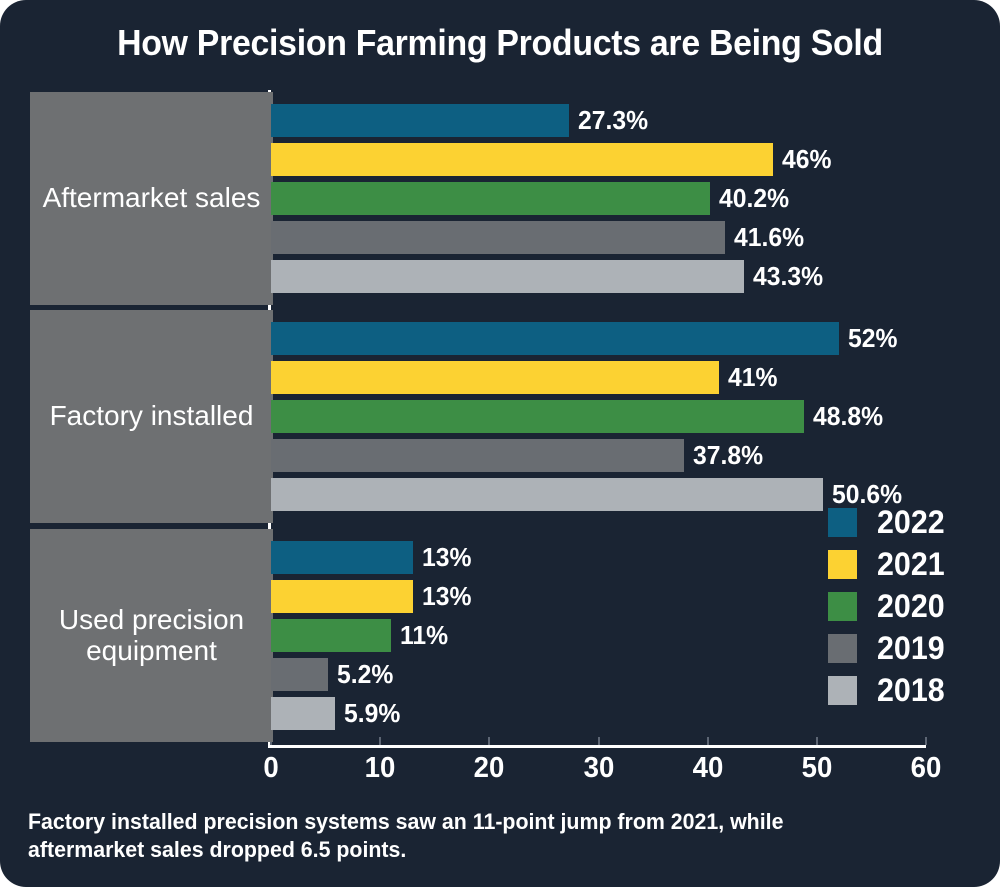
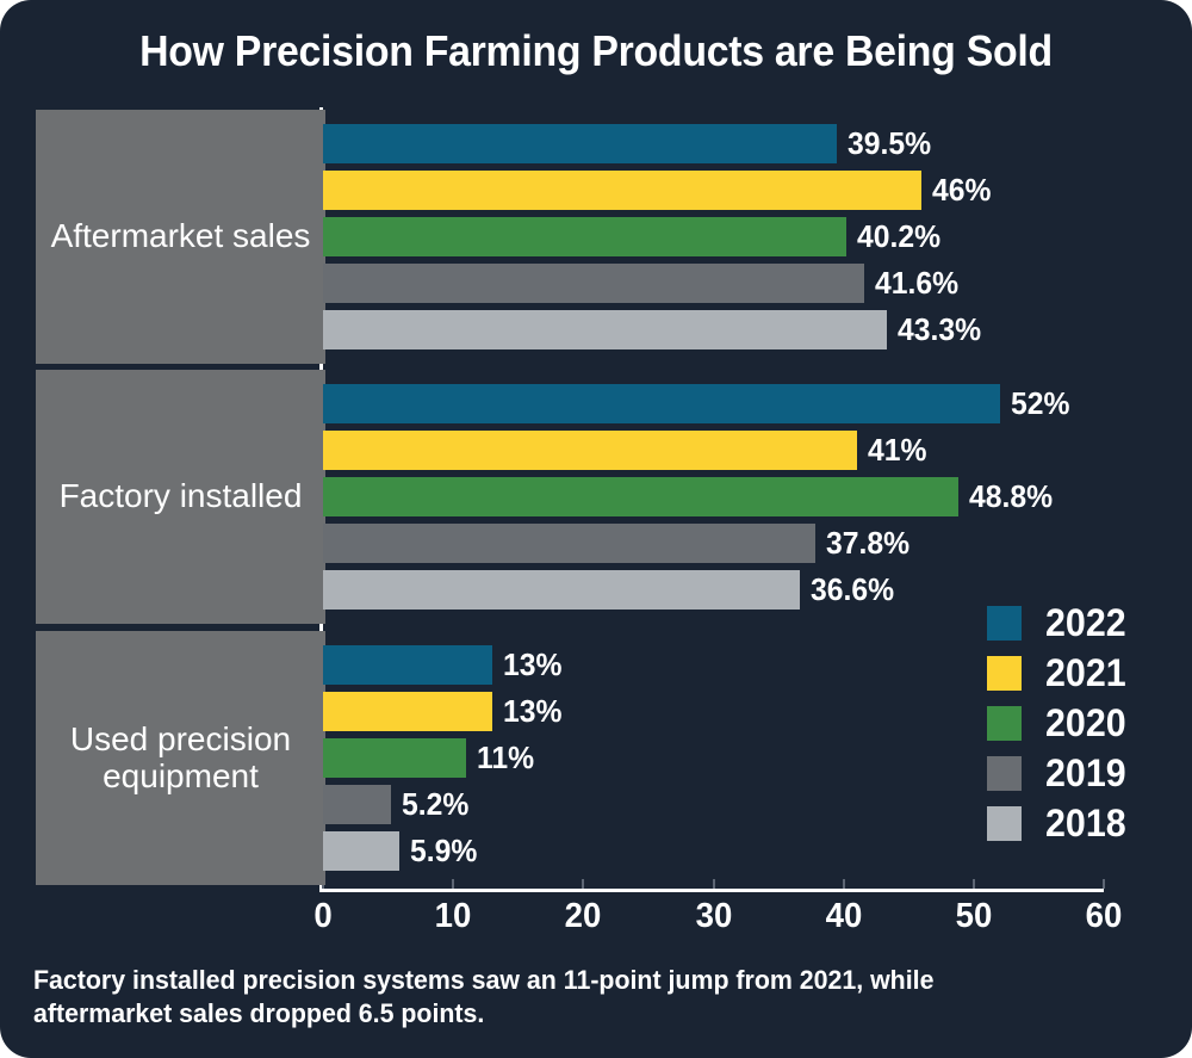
2022/Aftermarket sales: 27.3% -> 39.5%
2018/Factory installed: 50.6% -> 36.6%
